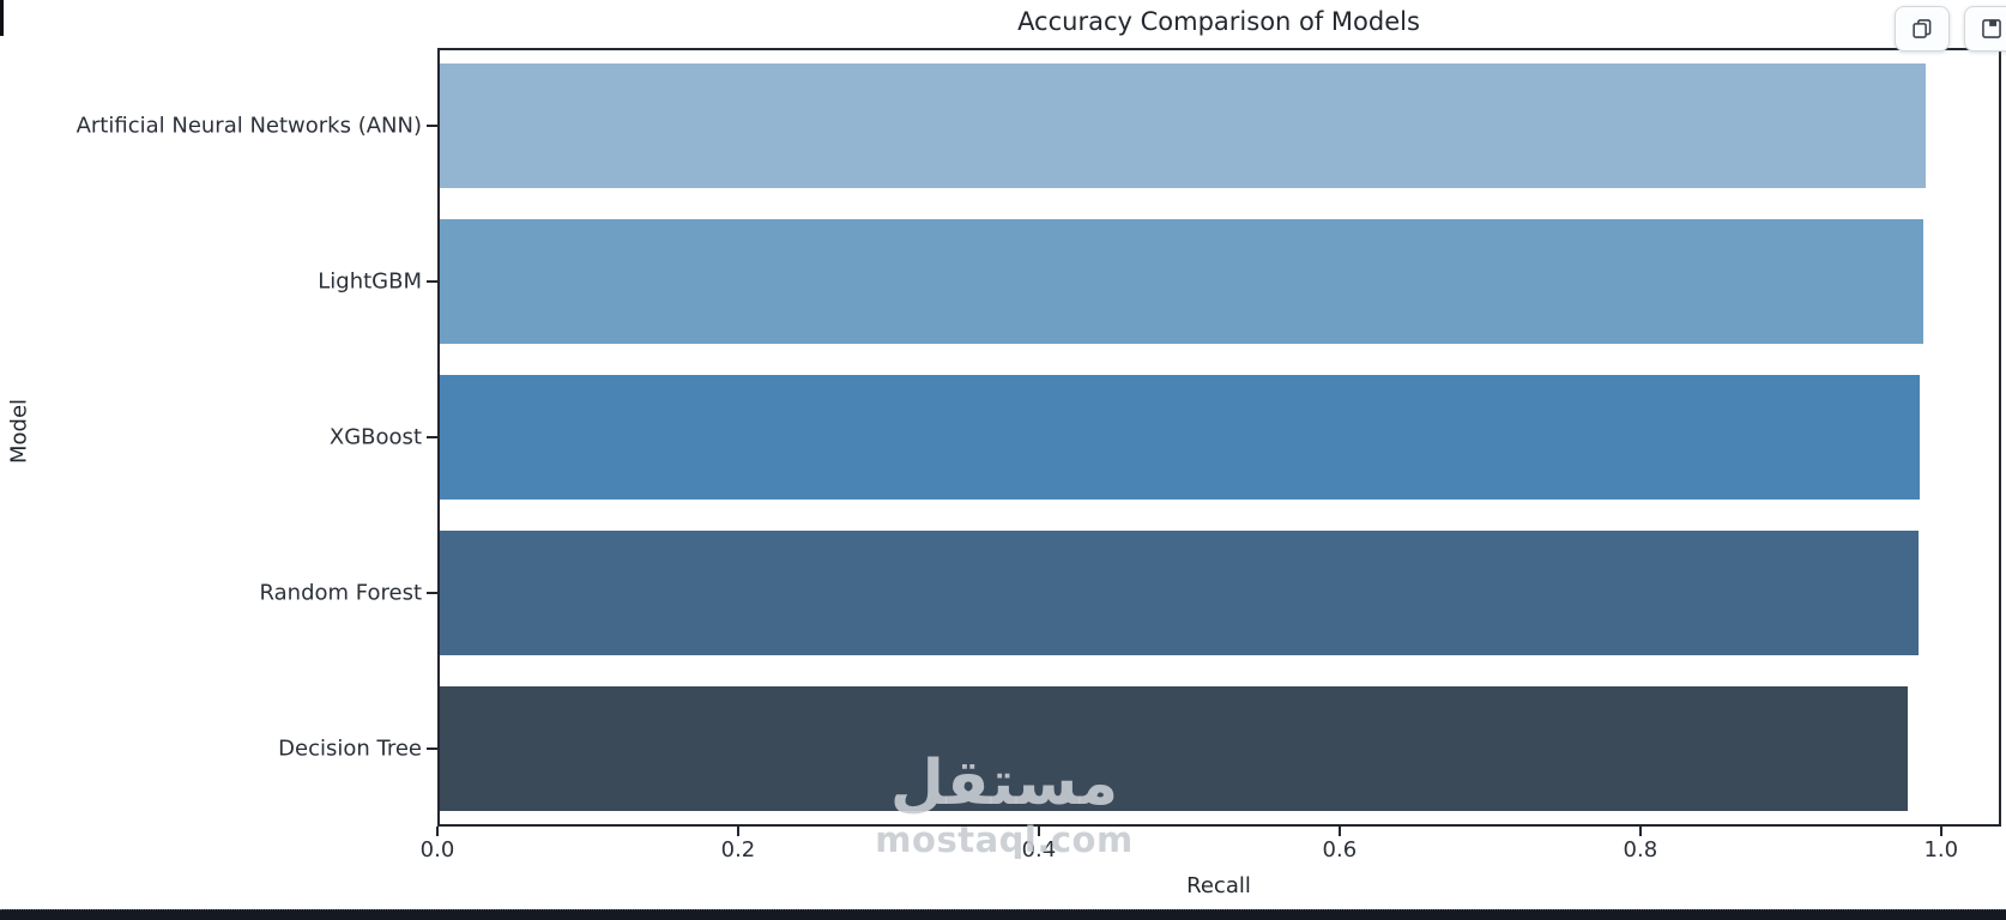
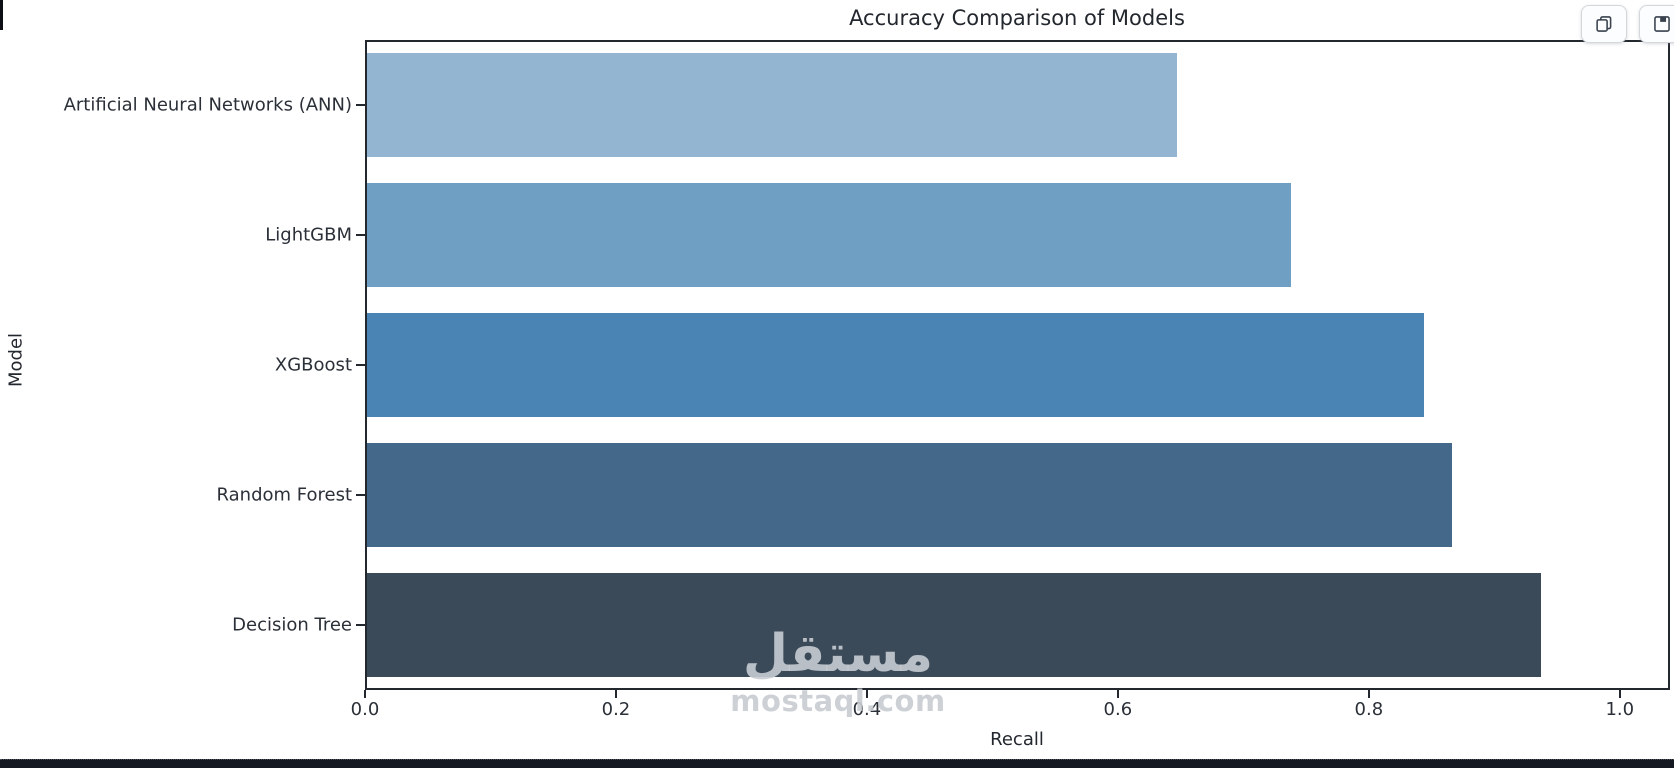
Artificial Neural Networks (ANN): 0.990 -> 0.647
LightGBM: 0.988 -> 0.738
XGBoost: 0.986 -> 0.844
Random Forest: 0.985 -> 0.866
Decision Tree: 0.978 -> 0.937
